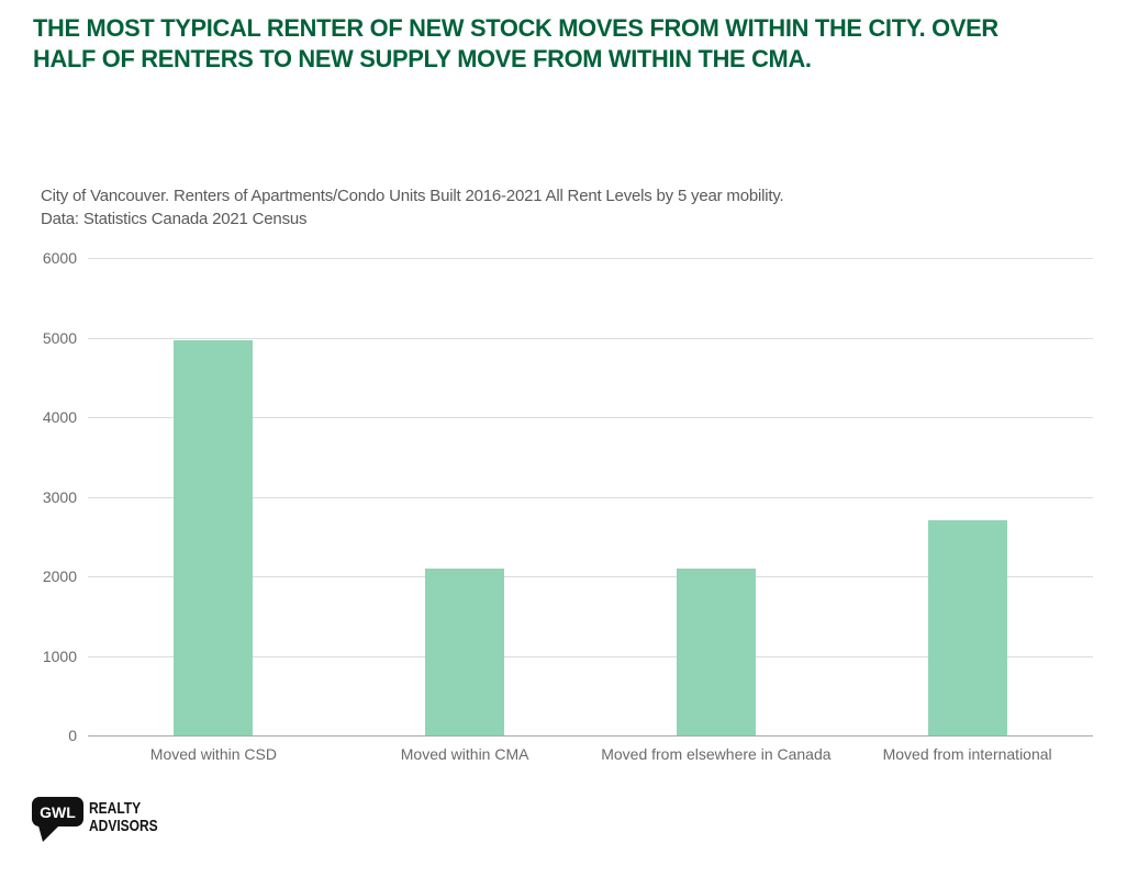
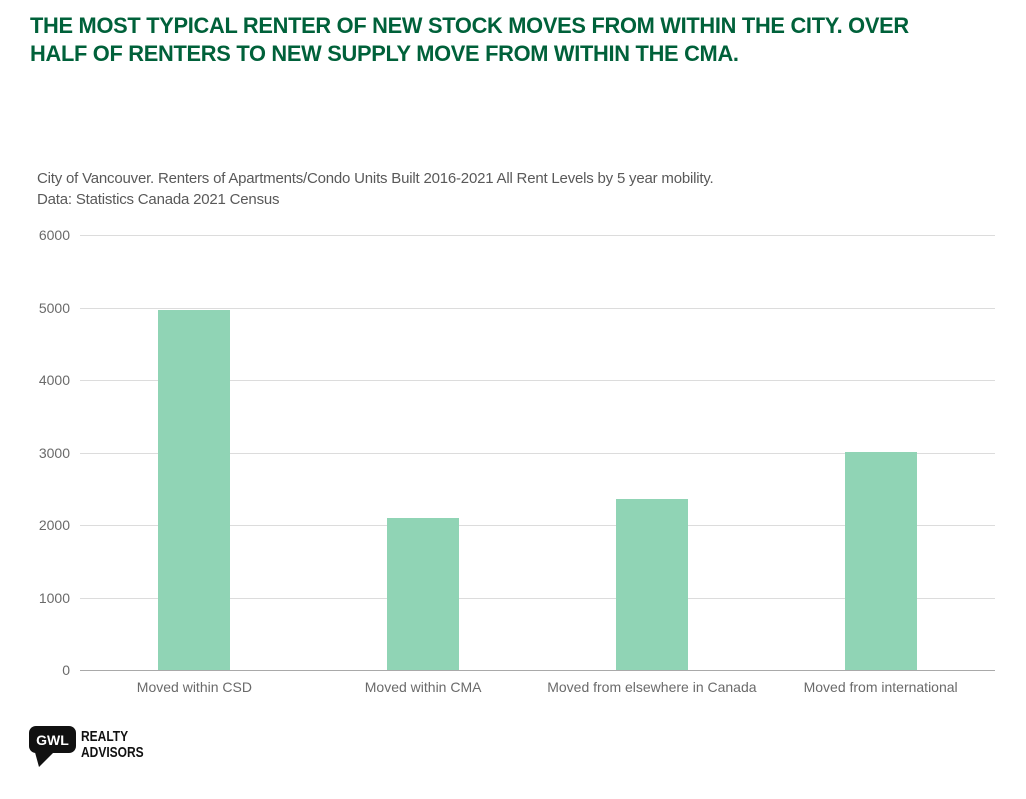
Moved from elsewhere in Canada: 2100 -> 2400
Moved from international: 2700 -> 3000
